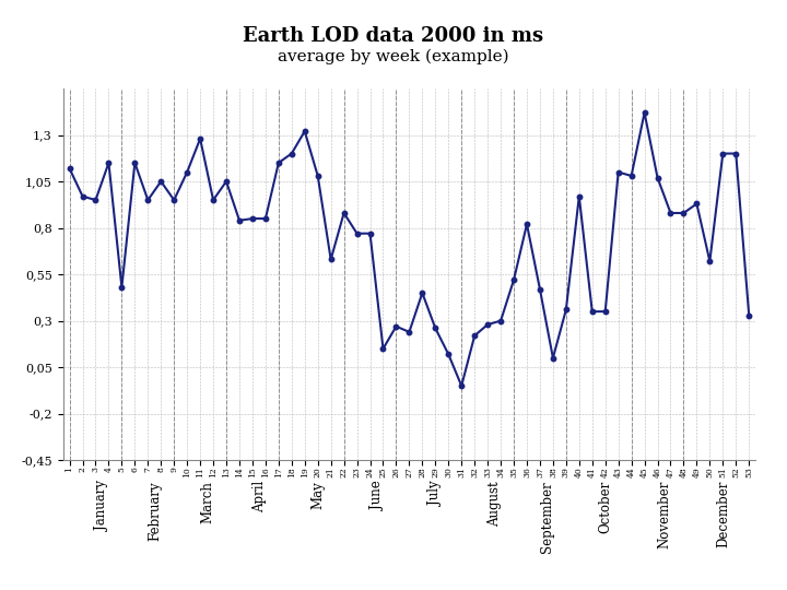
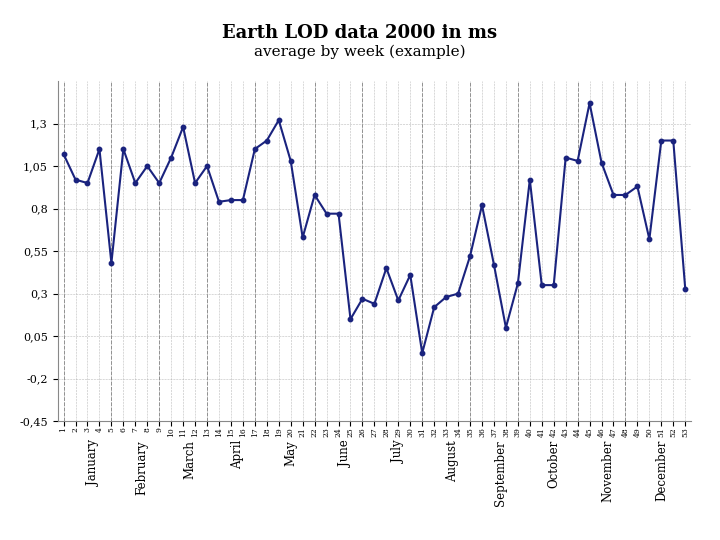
30: 0,12 -> 0,41
